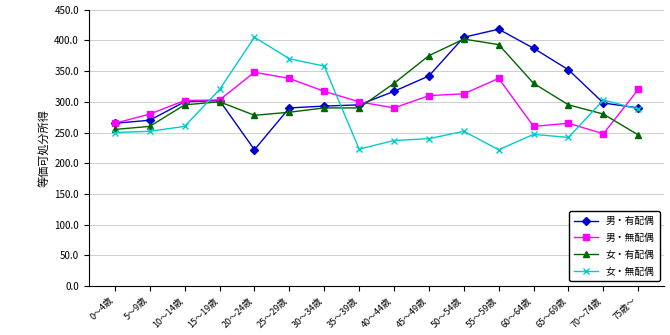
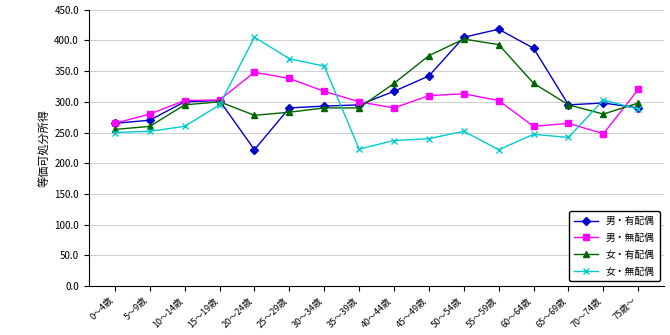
女・無配偶/15～19歳: 320 -> 295
男・無配偶/55～59歳: 338 -> 302
男・有配偶/65～69歳: 352 -> 295
女・有配偶/75歳～: 246 -> 298
